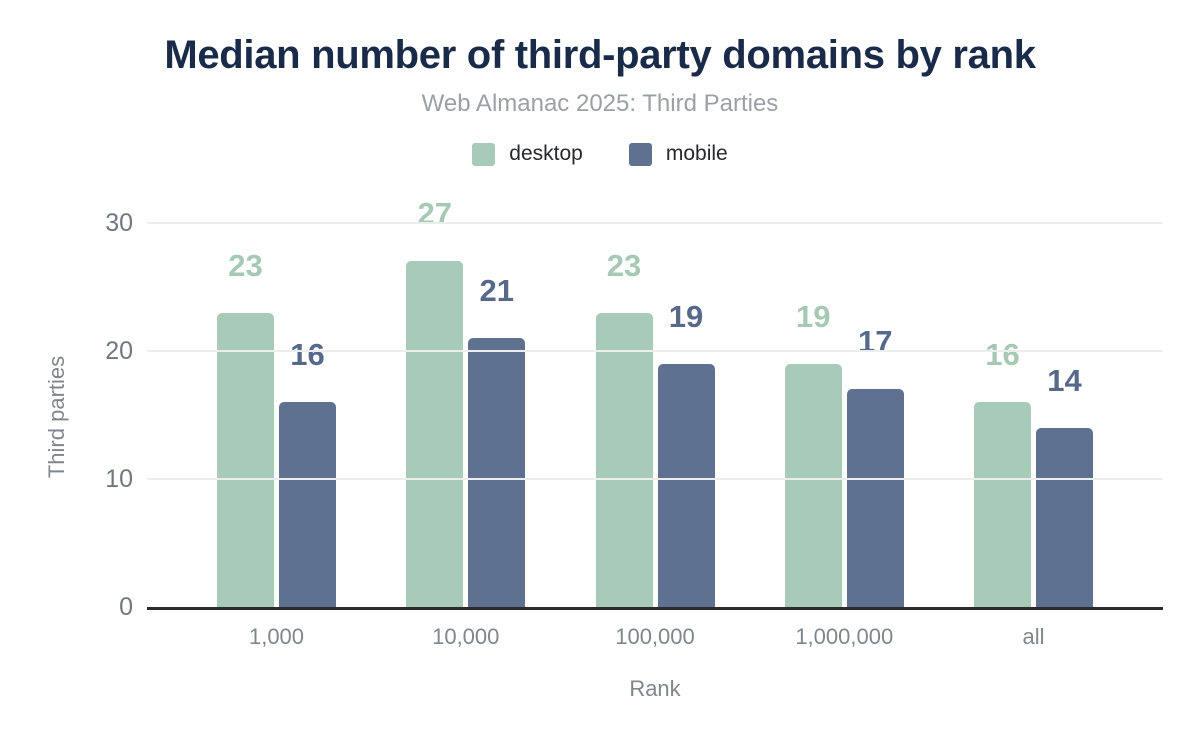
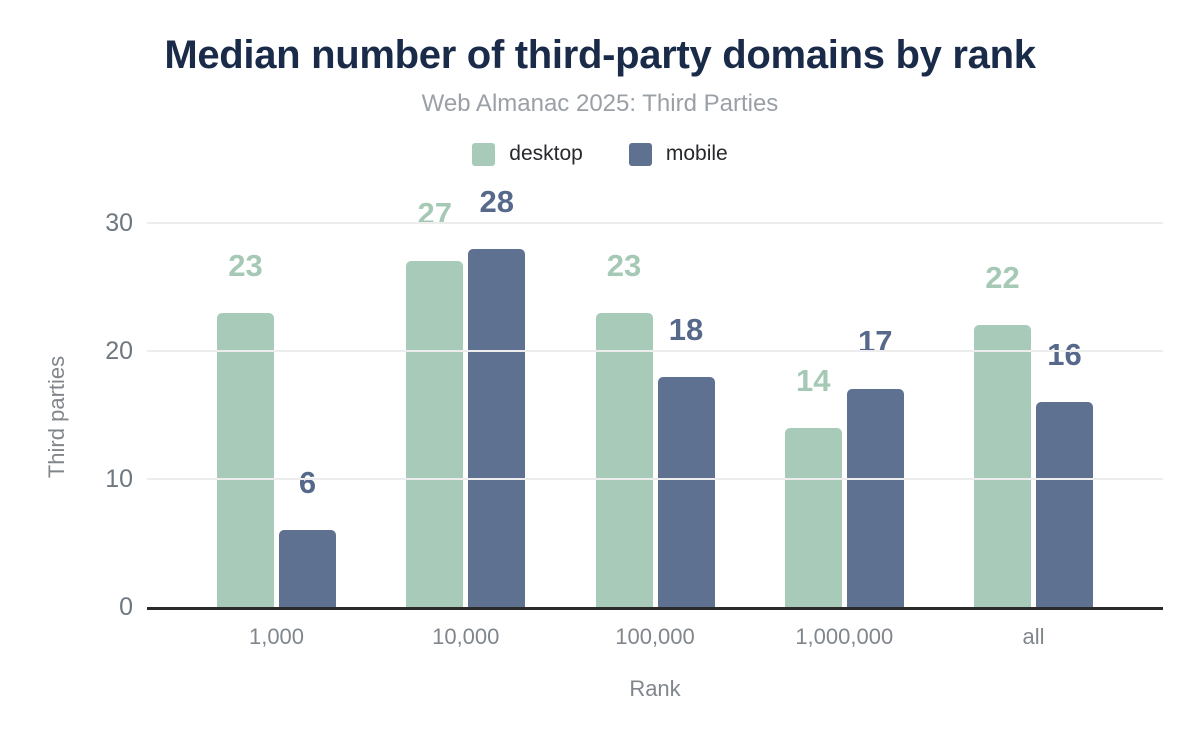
mobile/1,000: 16 -> 6
mobile/10,000: 21 -> 28
mobile/100,000: 19 -> 18
desktop/1,000,000: 19 -> 14
desktop/all: 16 -> 22
mobile/all: 14 -> 16
